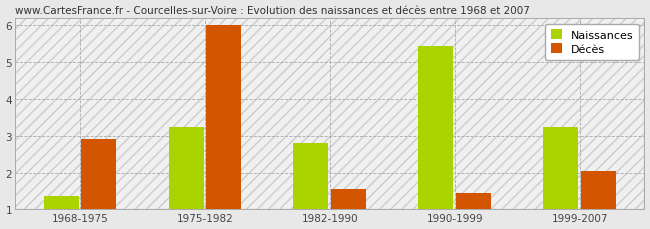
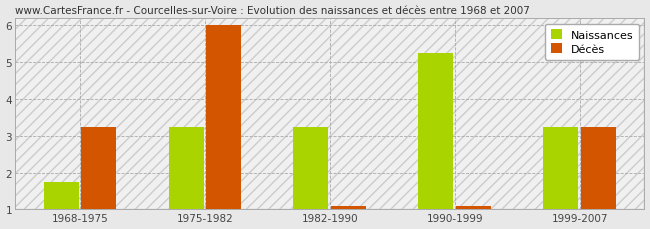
Naissances/1968-1975: 1.35 -> 1.75
Décès/1968-1975: 2.90 -> 3.25
Naissances/1982-1990: 2.80 -> 3.25
Décès/1982-1990: 1.55 -> 1.10
Naissances/1990-1999: 5.45 -> 5.25
Décès/1990-1999: 1.45 -> 1.10
Décès/1999-2007: 2.05 -> 3.25
